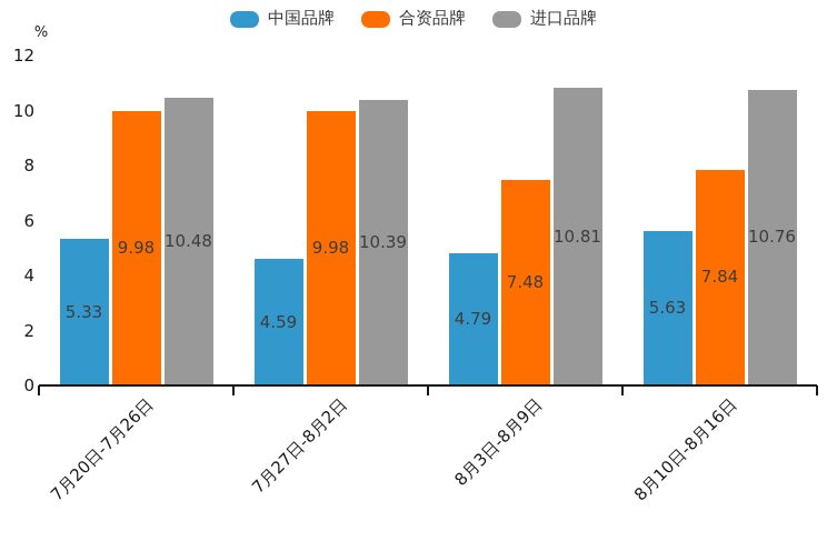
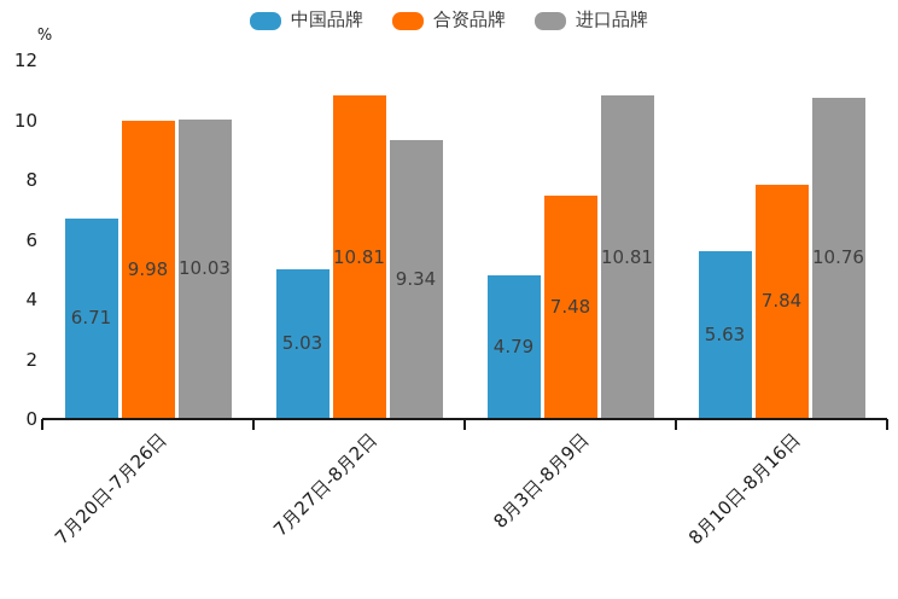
中国品牌/7月20日-7月26日: 5.33 -> 6.71
进口品牌/7月20日-7月26日: 10.48 -> 10.03
中国品牌/7月27日-8月2日: 4.59 -> 5.03
合资品牌/7月27日-8月2日: 9.98 -> 10.81
进口品牌/7月27日-8月2日: 10.39 -> 9.34
